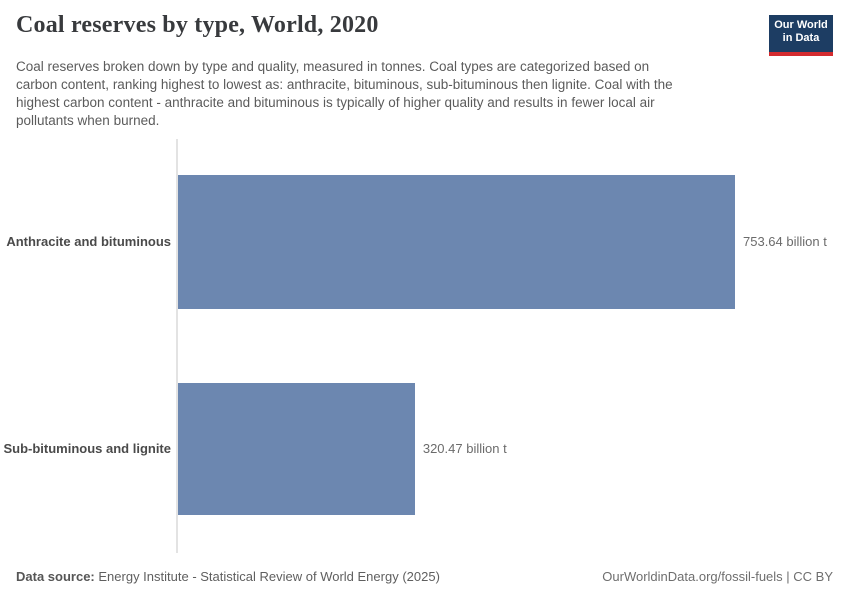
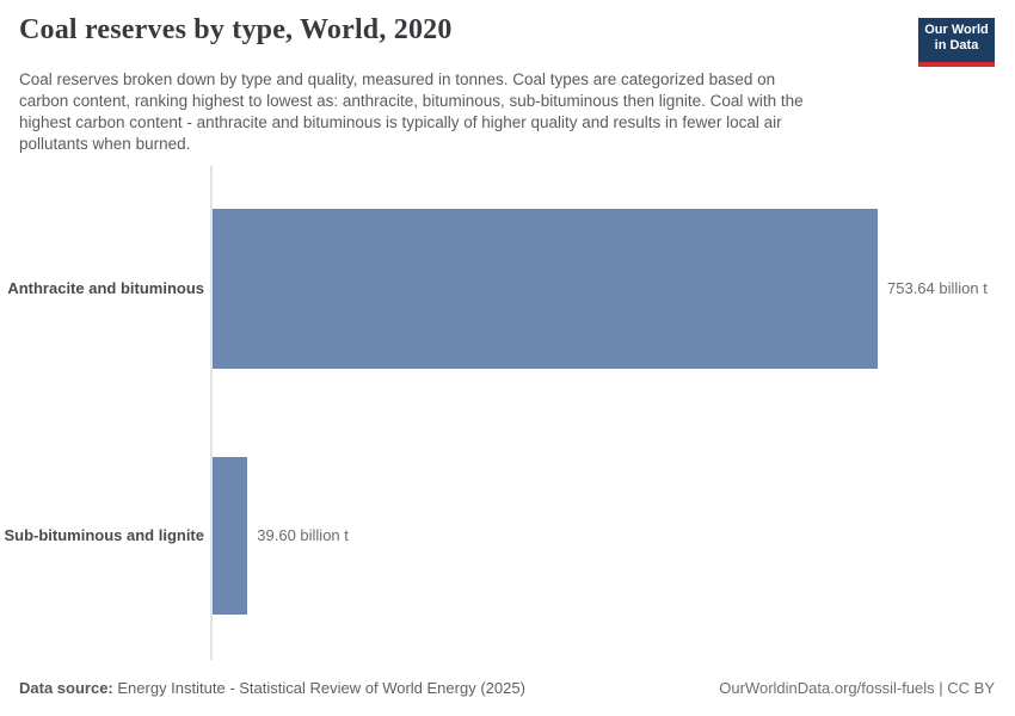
Sub-bituminous and lignite: 320.47 -> 39.60
